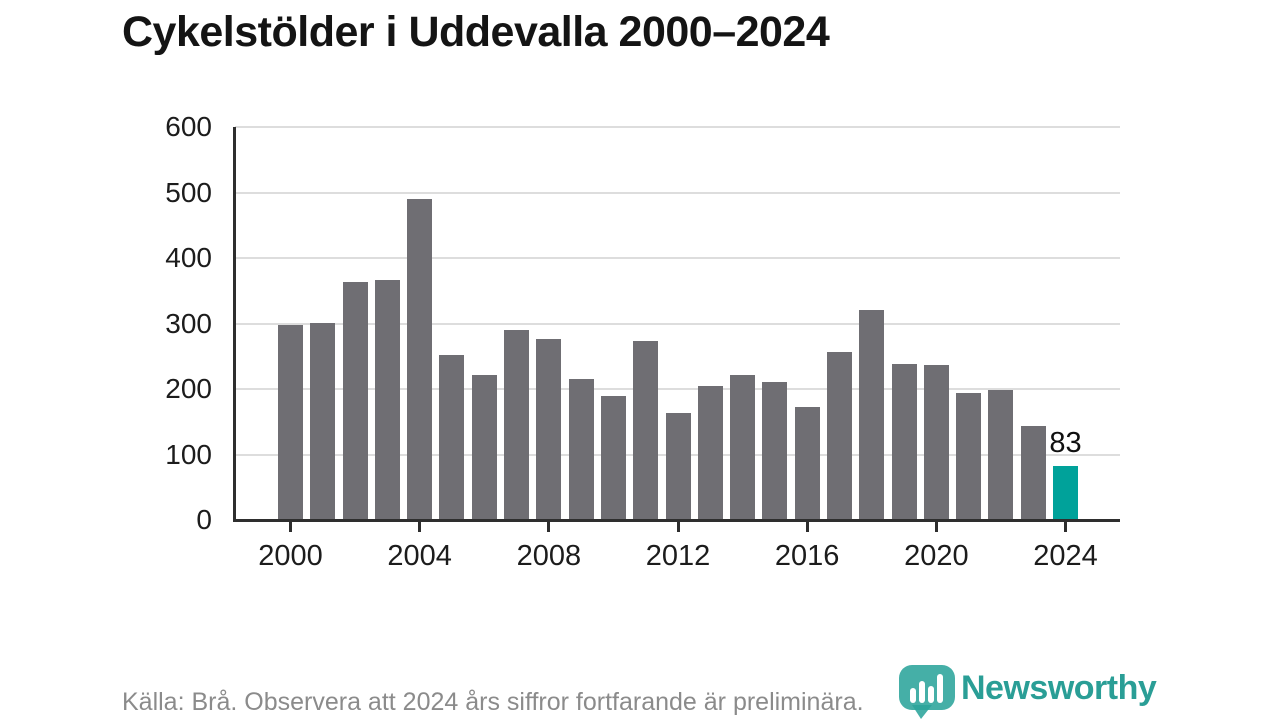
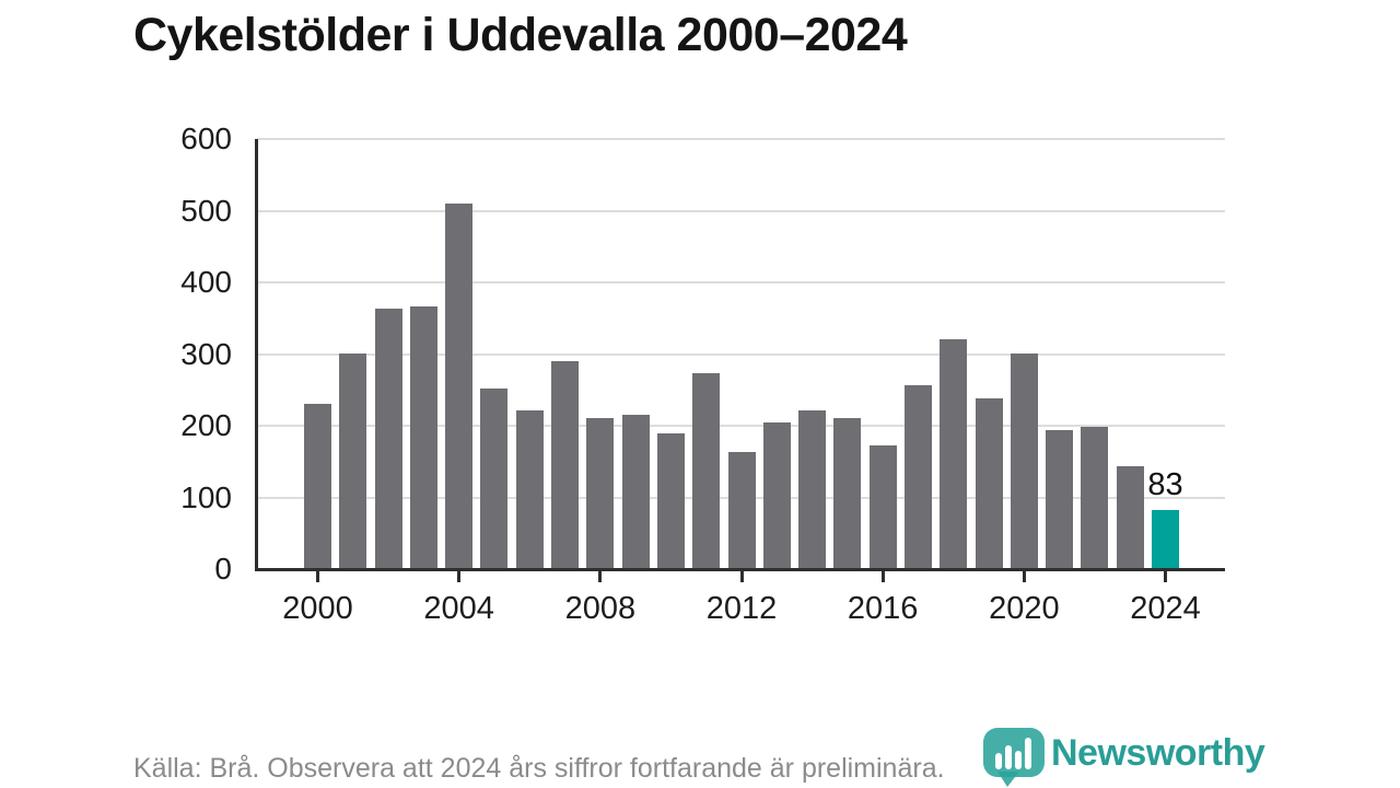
2000: 300 -> 230
2004: 490 -> 510
2008: 280 -> 210
2020: 240 -> 300
